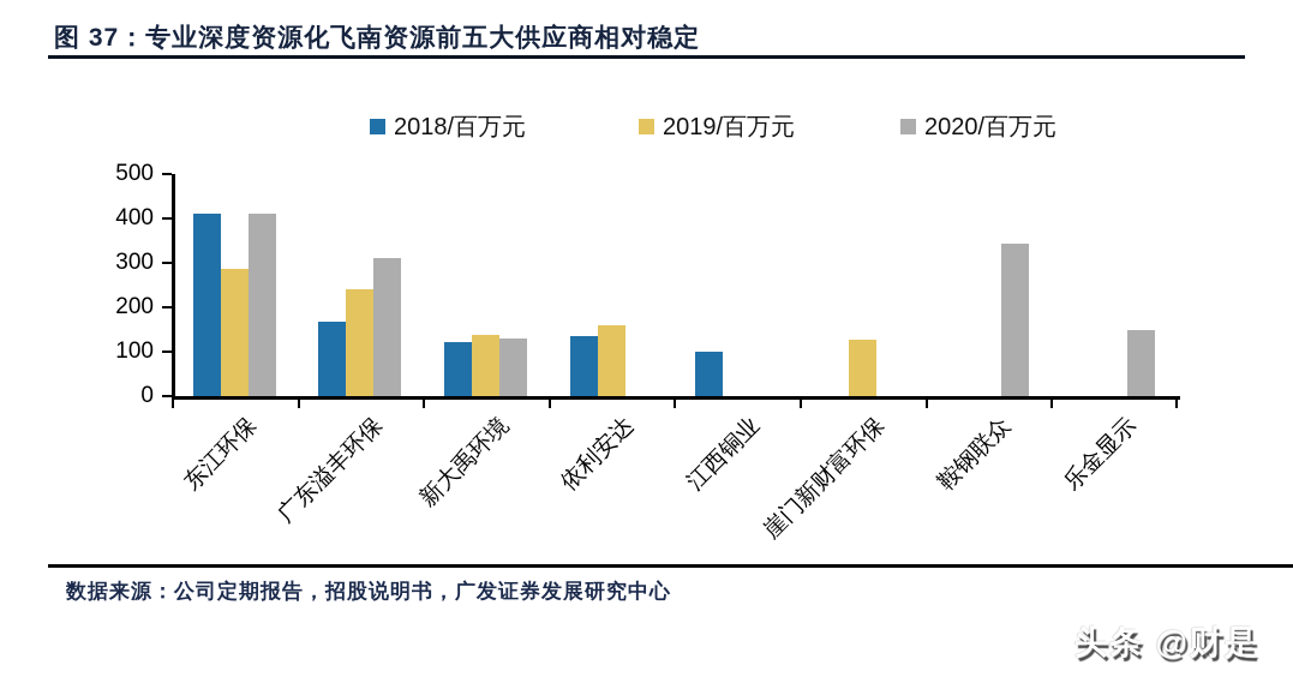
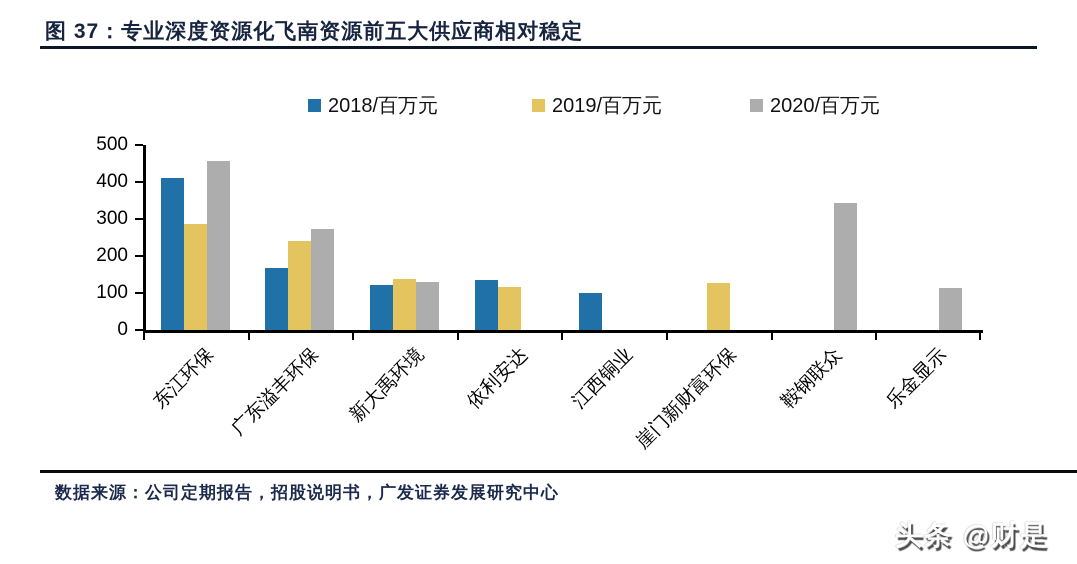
2020/百万元/东江环保: 410 -> 460
2020/百万元/广东溢丰环保: 310 -> 270
2019/百万元/依利安达: 160 -> 120
2020/百万元/乐金显示: 150 -> 110
